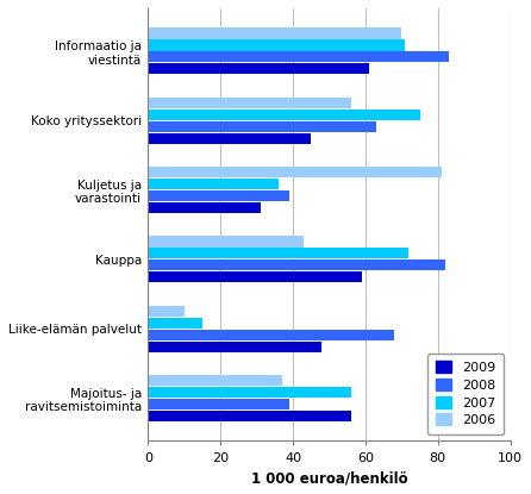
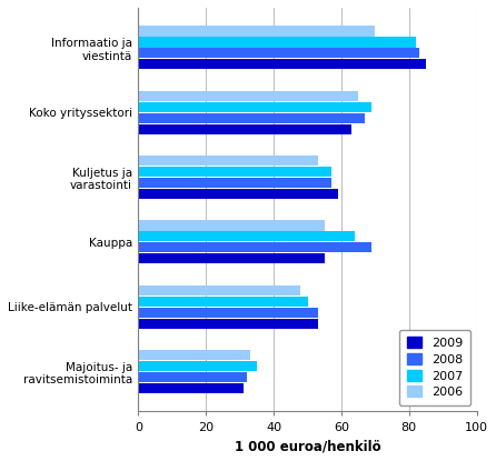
2007/Informaatio ja viestintä: 71 -> 82
2009/Informaatio ja viestintä: 61 -> 85
2006/Koko yrityssektori: 56 -> 65
2007/Koko yrityssektori: 75 -> 69
2008/Koko yrityssektori: 63 -> 67
2009/Koko yrityssektori: 45 -> 63
2006/Kuljetus ja varastointi: 81 -> 53
2007/Kuljetus ja varastointi: 36 -> 57
2008/Kuljetus ja varastointi: 39 -> 57
2009/Kuljetus ja varastointi: 31 -> 59
2006/Kauppa: 43 -> 55
2007/Kauppa: 72 -> 64
2008/Kauppa: 82 -> 69
2009/Kauppa: 59 -> 55
2006/Liike-elämän palvelut: 10 -> 48
2007/Liike-elämän palvelut: 15 -> 50
2008/Liike-elämän palvelut: 68 -> 53
2009/Liike-elämän palvelut: 48 -> 53
2006/Majoitus- ja ravitsemistoiminta: 37 -> 33
2007/Majoitus- ja ravitsemistoiminta: 56 -> 35
2008/Majoitus- ja ravitsemistoiminta: 39 -> 32
2009/Majoitus- ja ravitsemistoiminta: 56 -> 31
